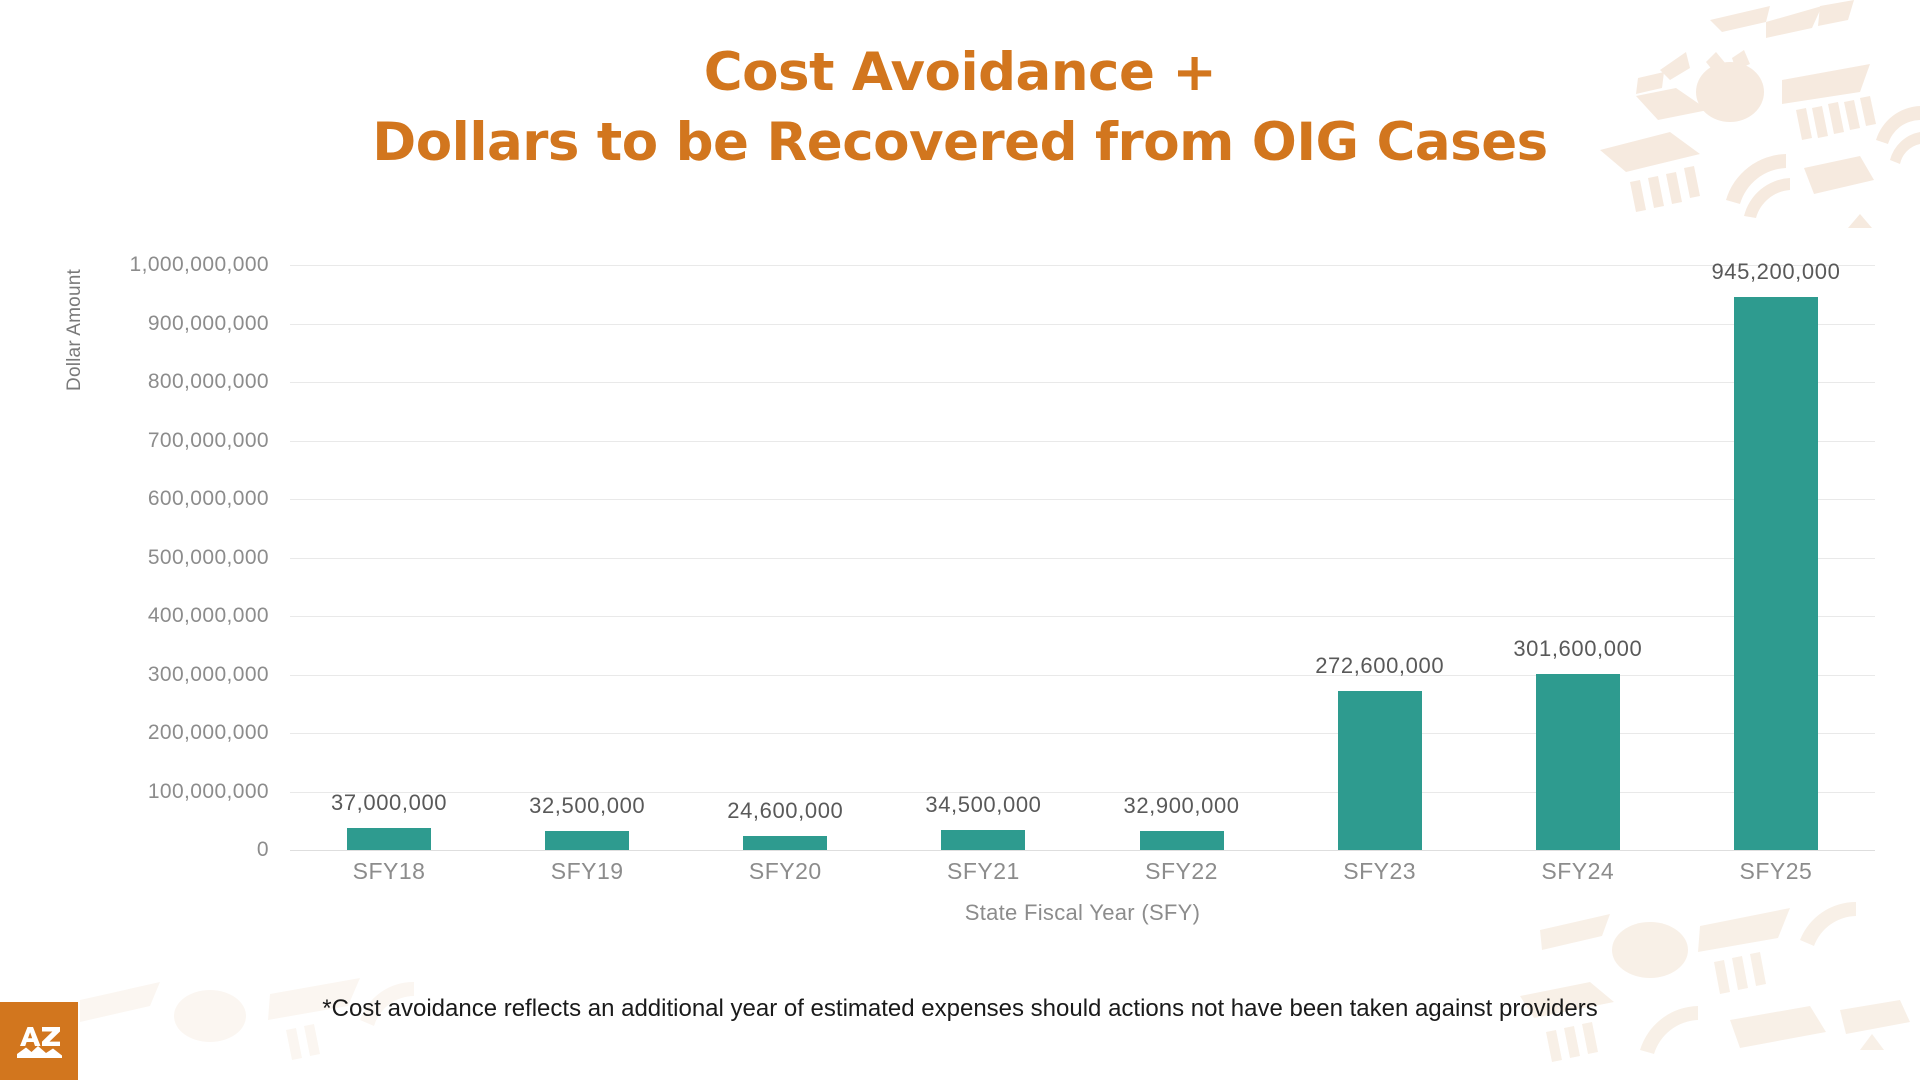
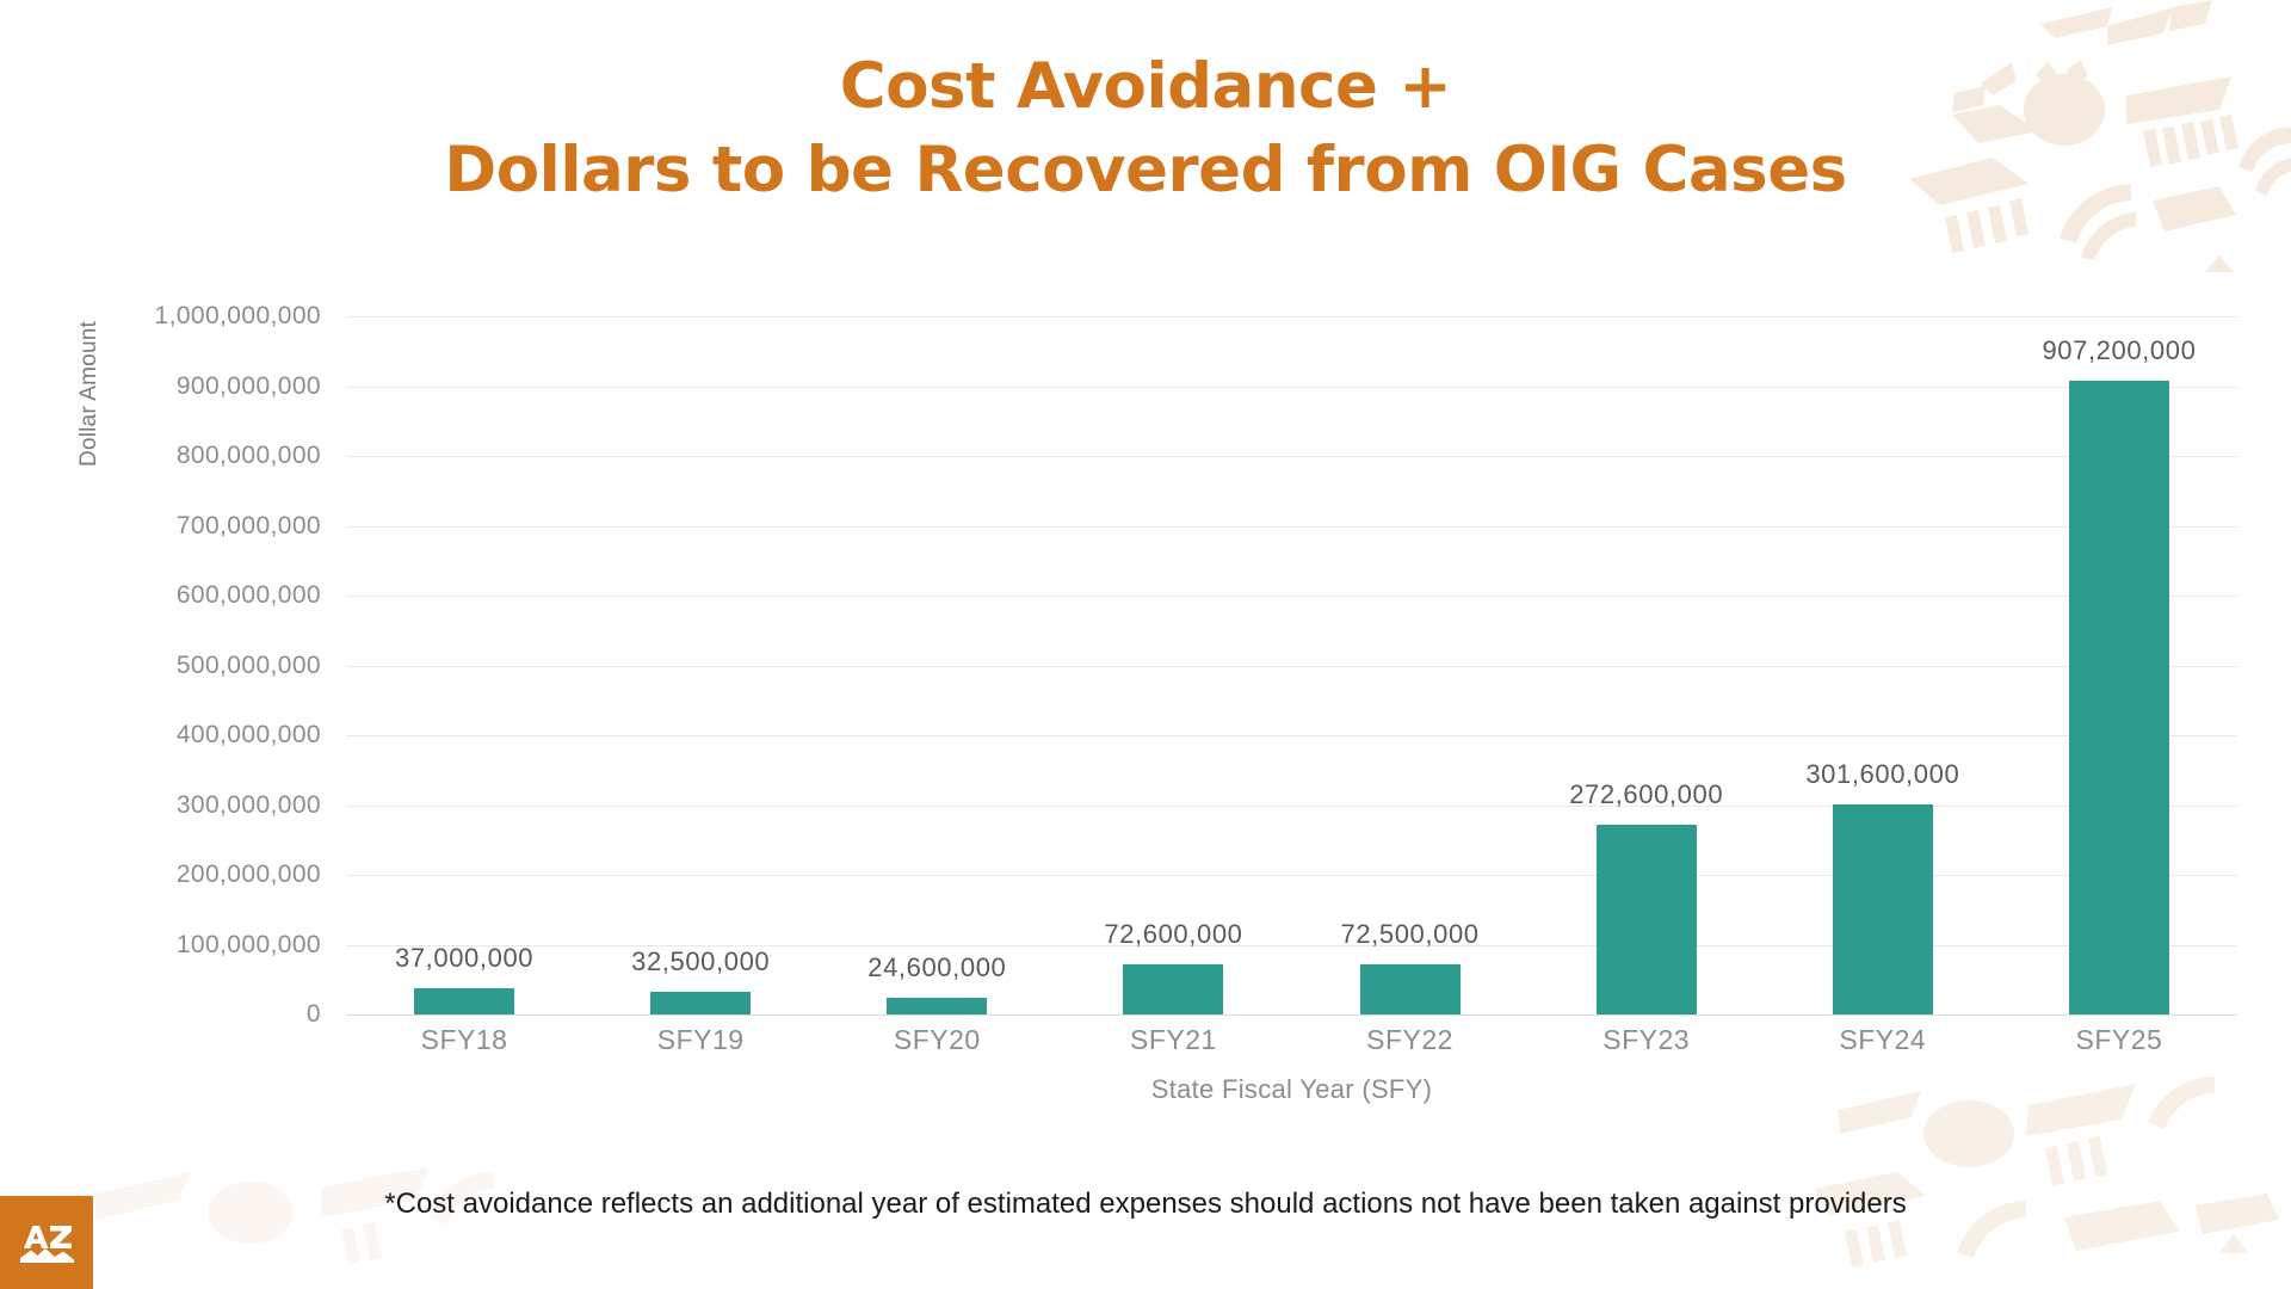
SFY21: 34,500,000 -> 72,600,000
SFY22: 32,900,000 -> 72,500,000
SFY25: 945,200,000 -> 907,200,000
